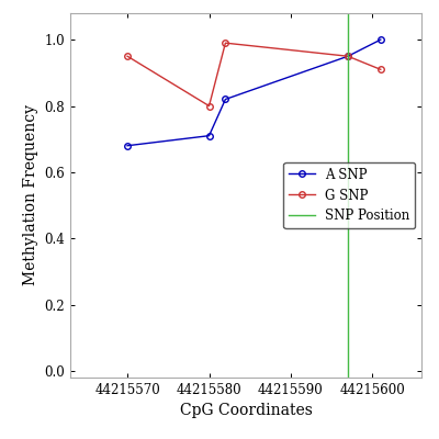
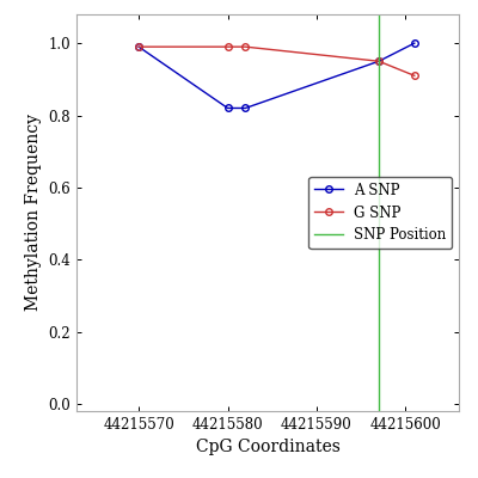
A SNP/44215570: 0.68 -> 0.99
G SNP/44215570: 0.95 -> 0.99
A SNP/44215580: 0.71 -> 0.82
G SNP/44215580: 0.80 -> 0.99
